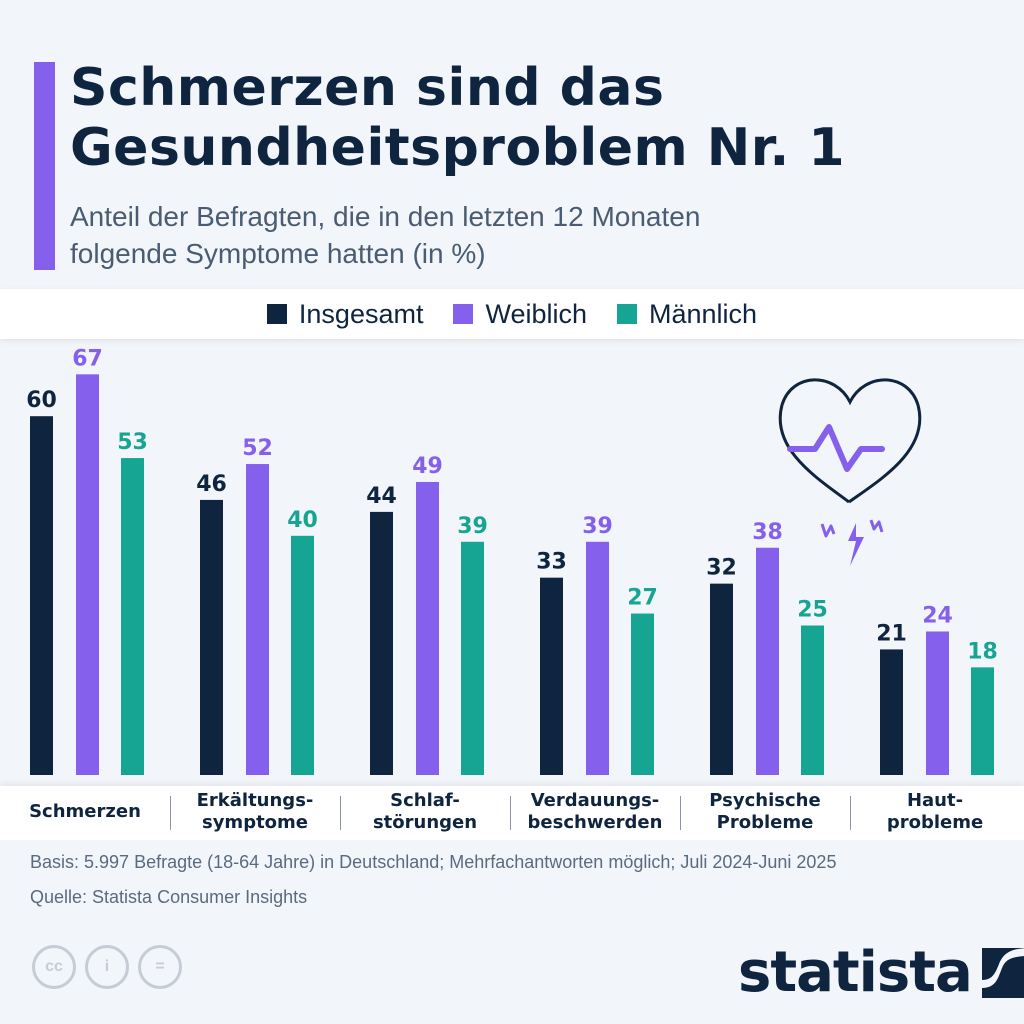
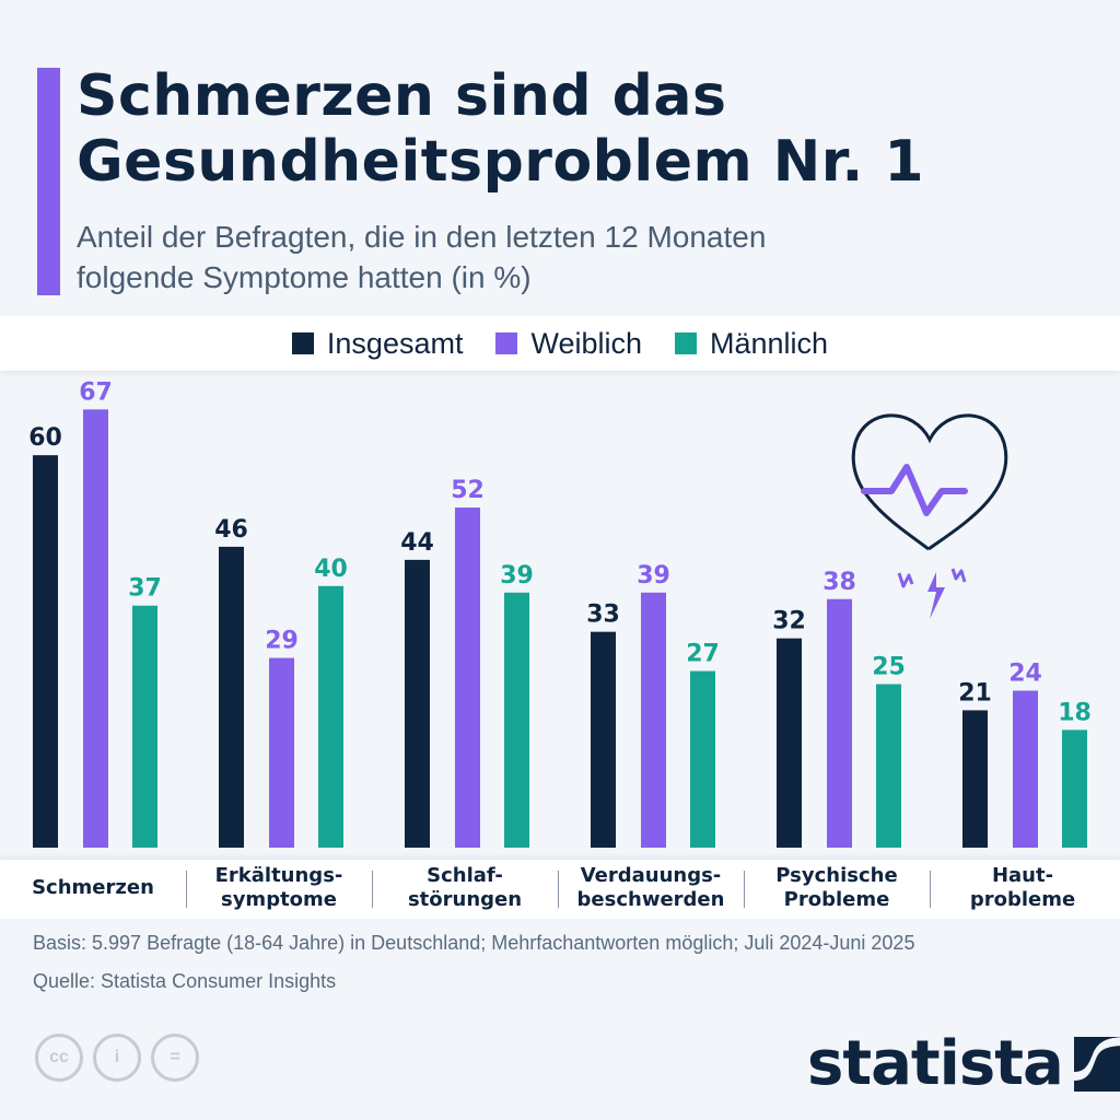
Männlich/Schmerzen: 53 -> 37
Weiblich/Erkältungs- symptome: 52 -> 29
Weiblich/Schlaf- störungen: 49 -> 52
